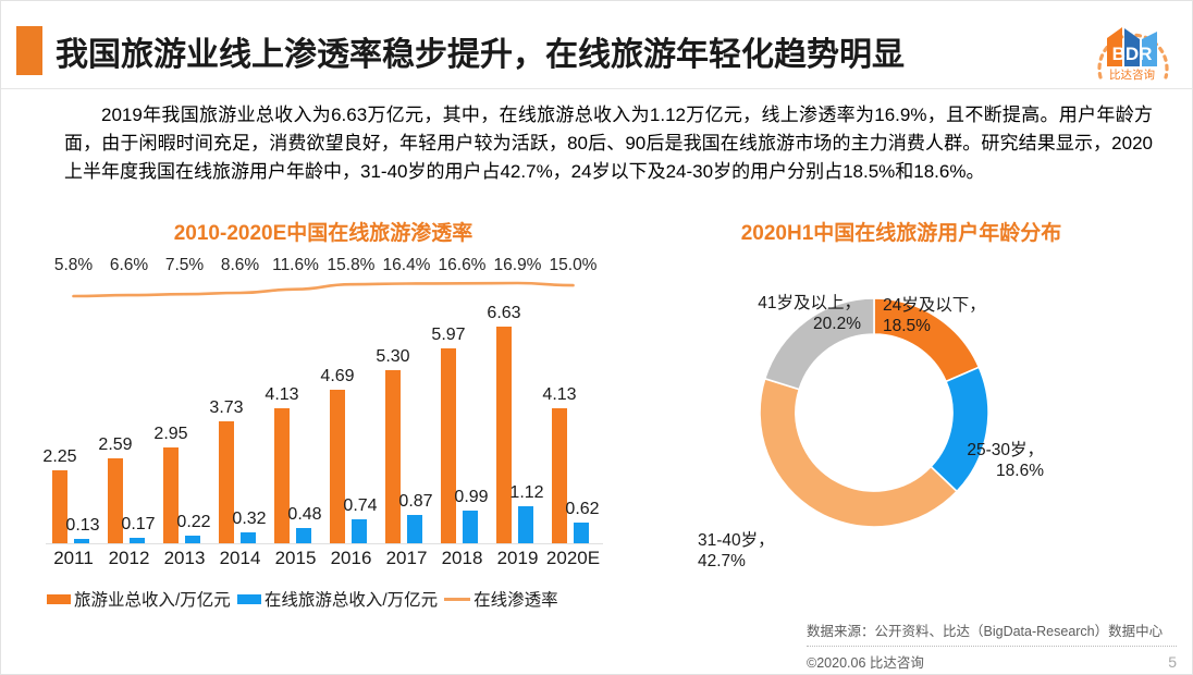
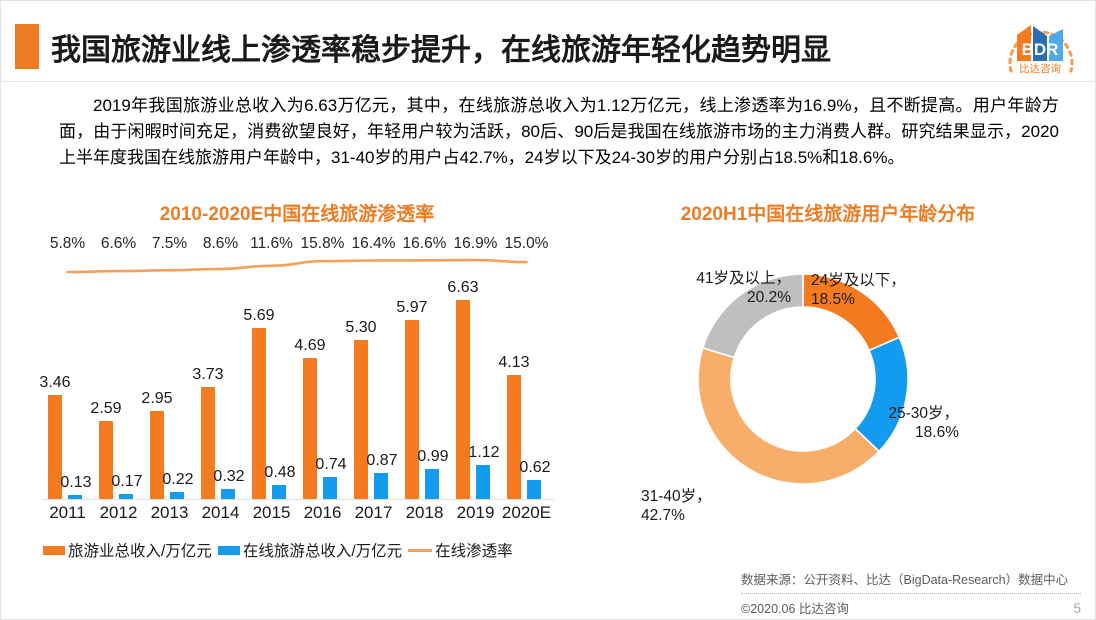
2010-2020E中国在线旅游渗透率/旅游业总收入/万亿元/2011: 2.25 -> 3.46
2010-2020E中国在线旅游渗透率/旅游业总收入/万亿元/2015: 4.13 -> 5.69
